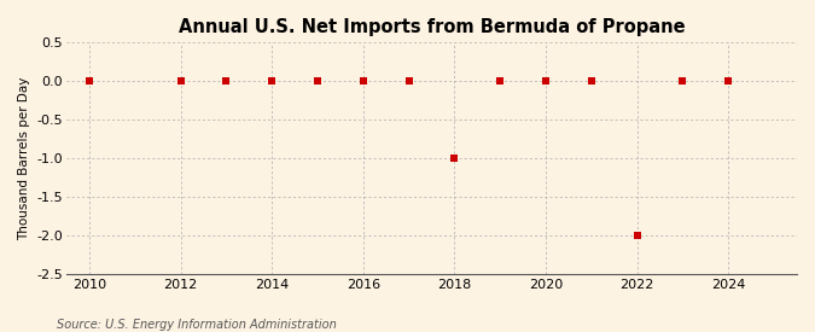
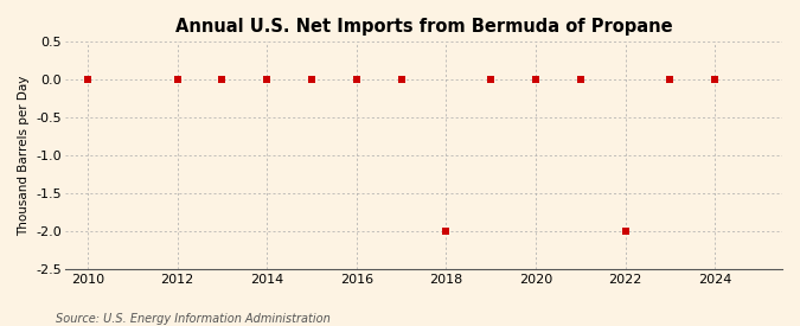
2018: -1 -> -2
